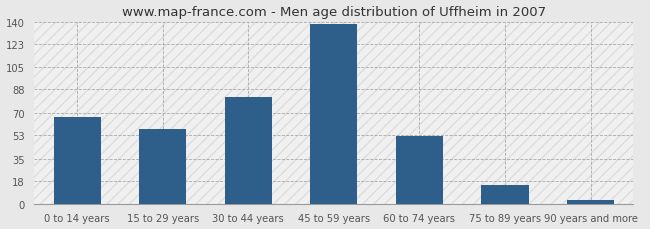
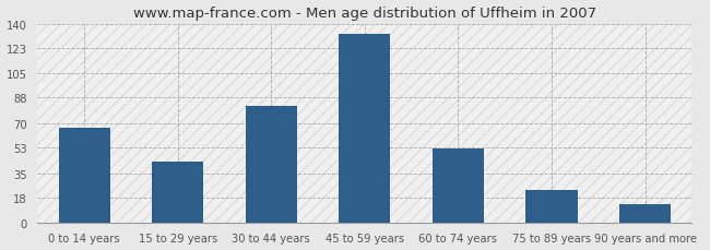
15 to 29 years: 58 -> 43
45 to 59 years: 138 -> 133
75 to 89 years: 15 -> 23
90 years and more: 3 -> 13
